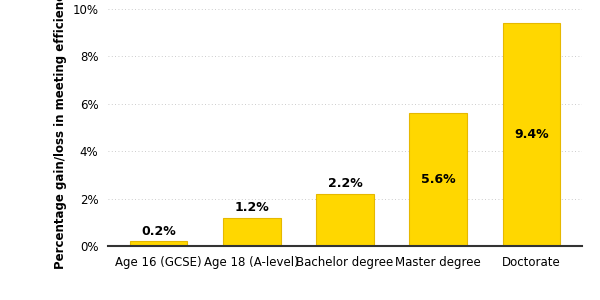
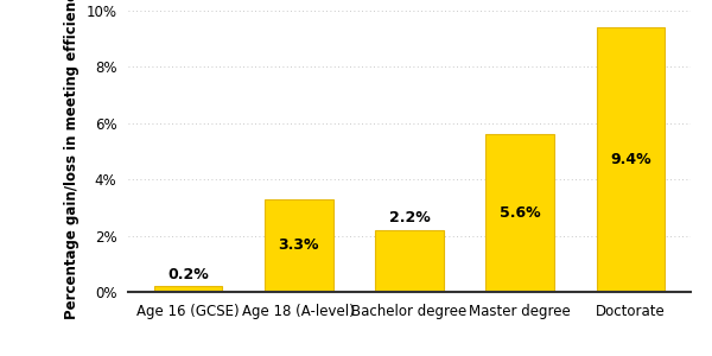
Age 18 (A-level): 1.2% -> 3.3%
